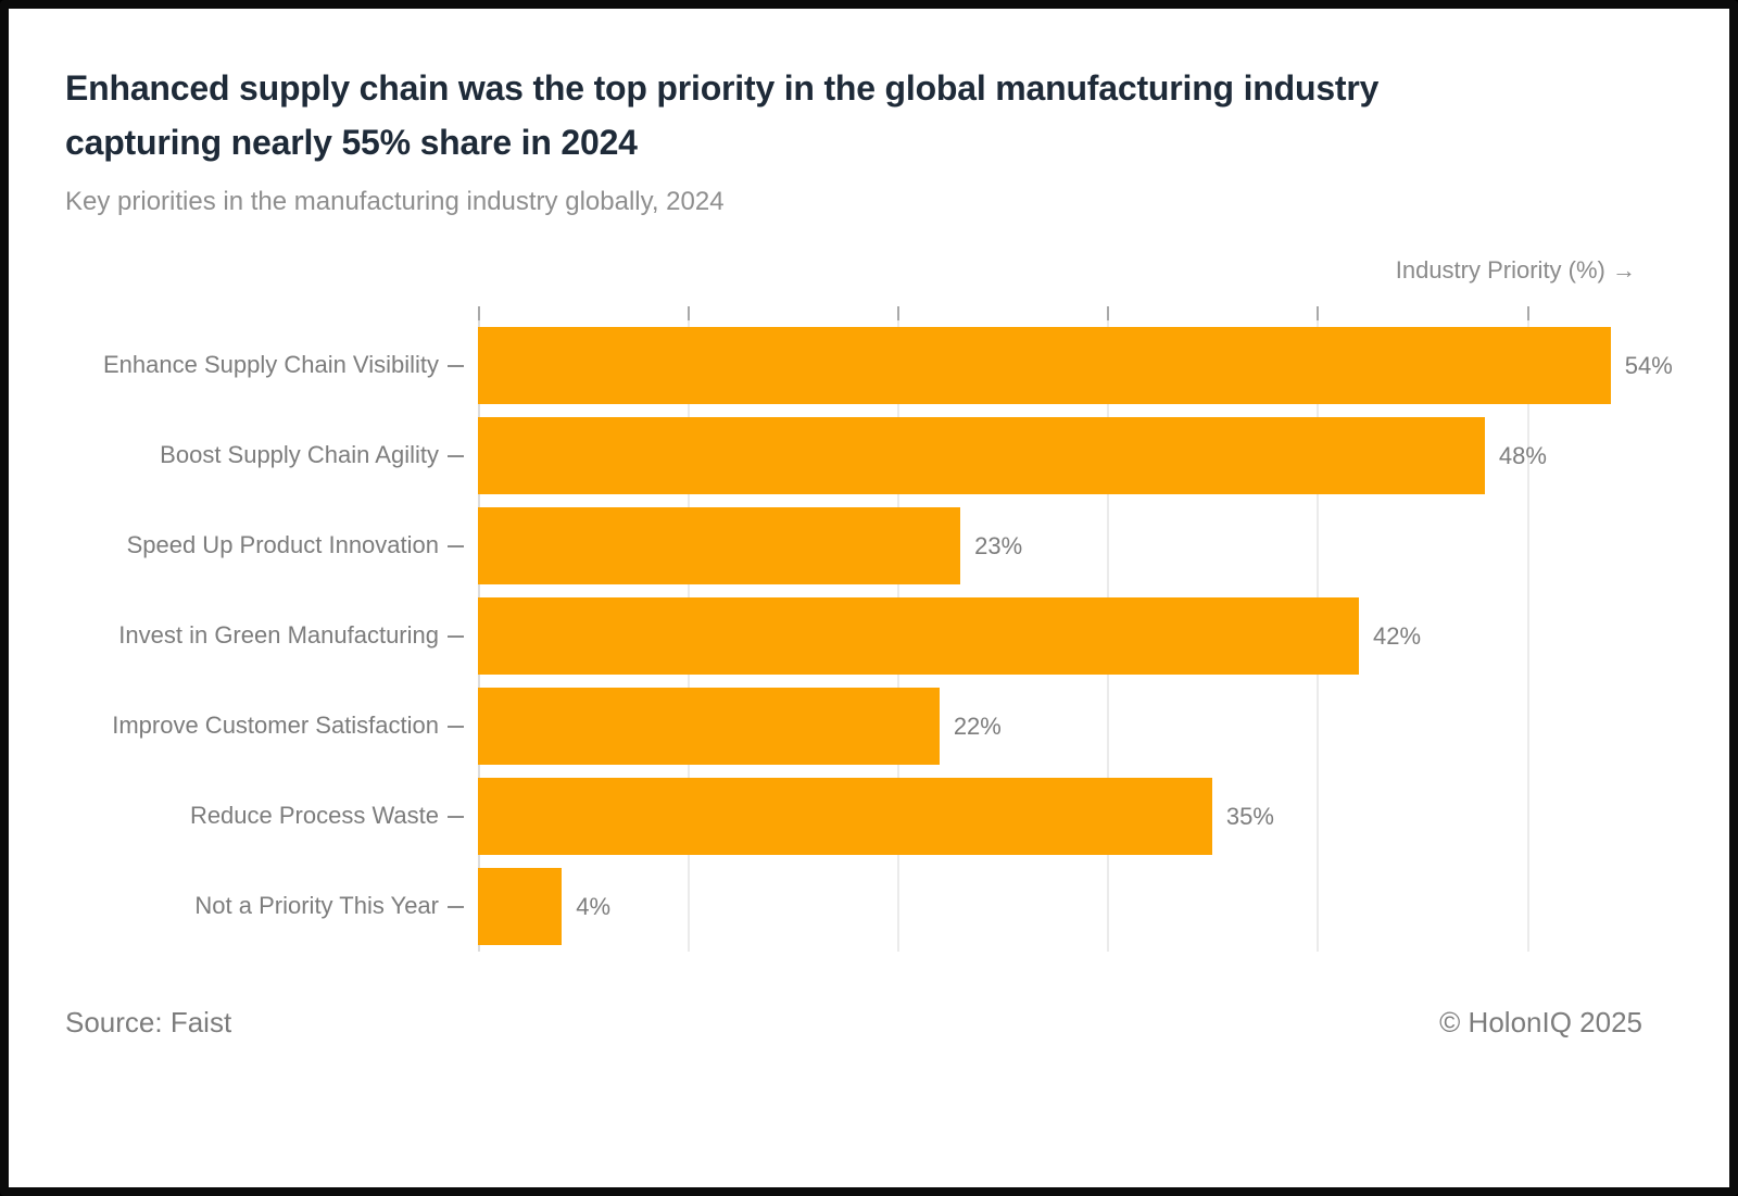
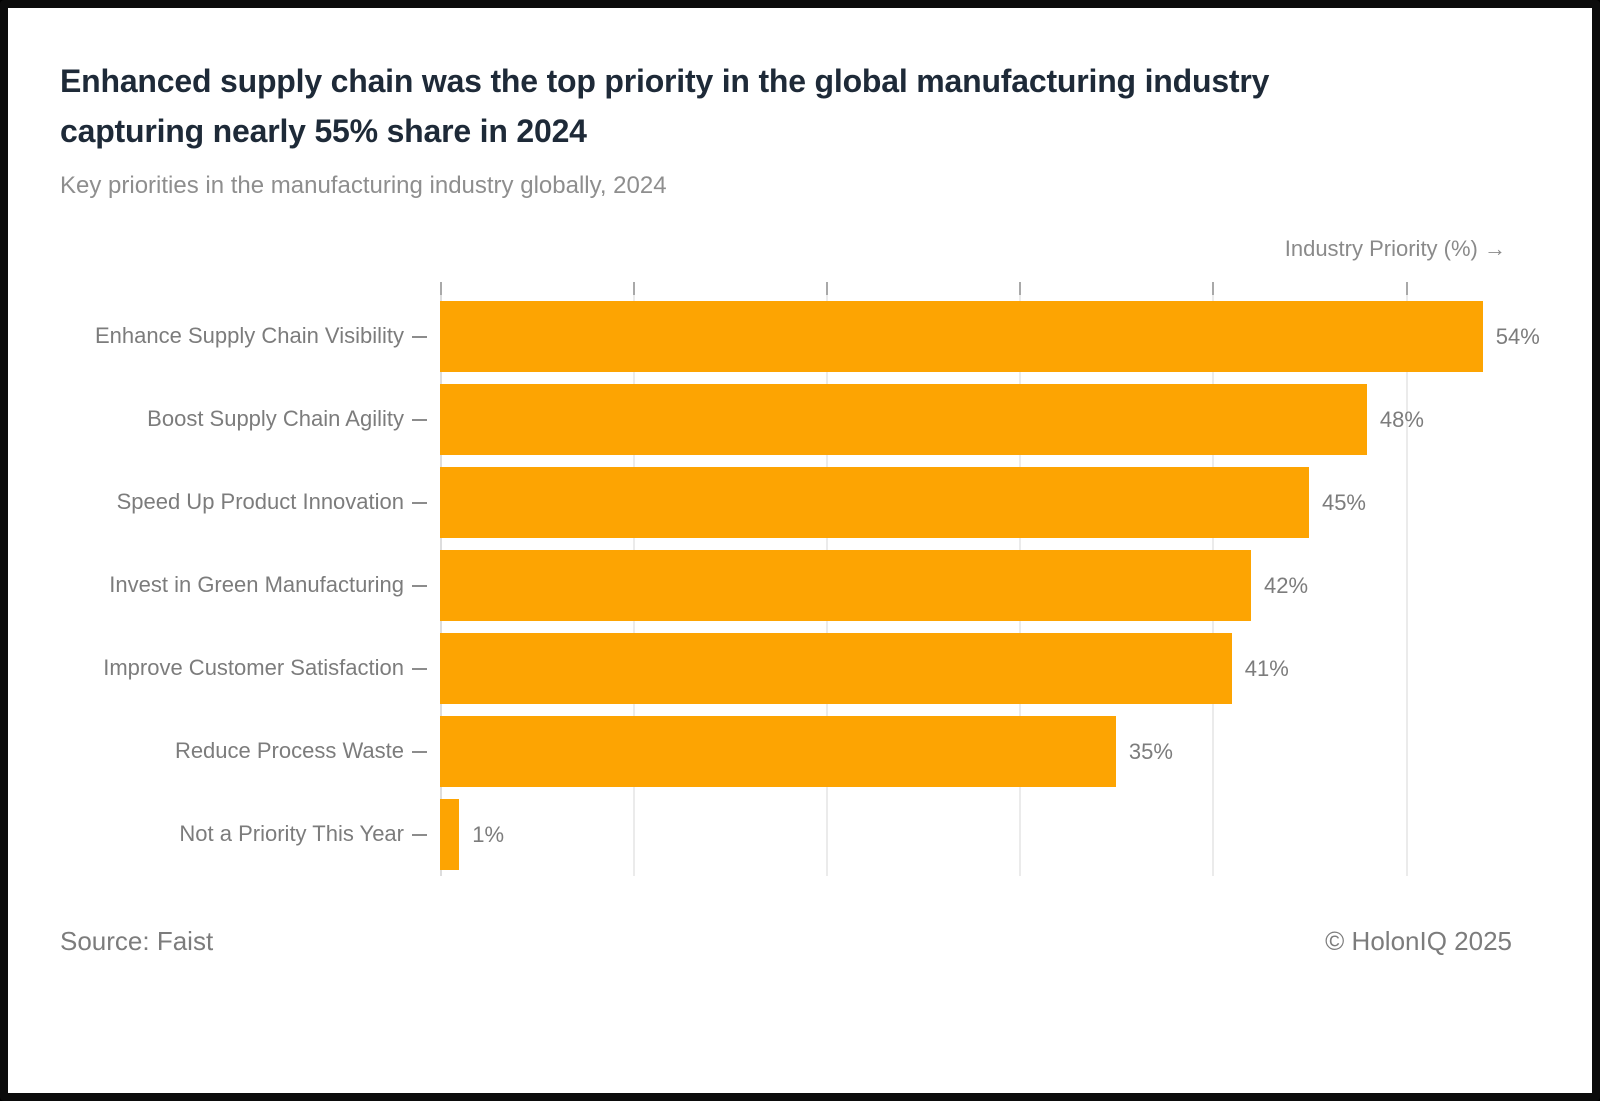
Speed Up Product Innovation: 23% -> 45%
Improve Customer Satisfaction: 22% -> 41%
Not a Priority This Year: 4% -> 1%
